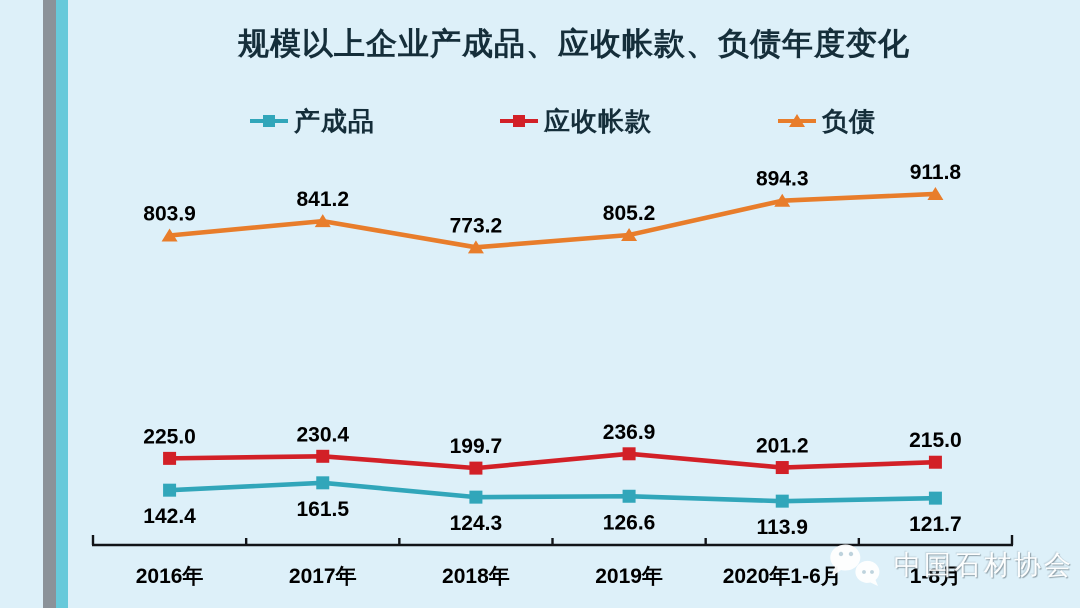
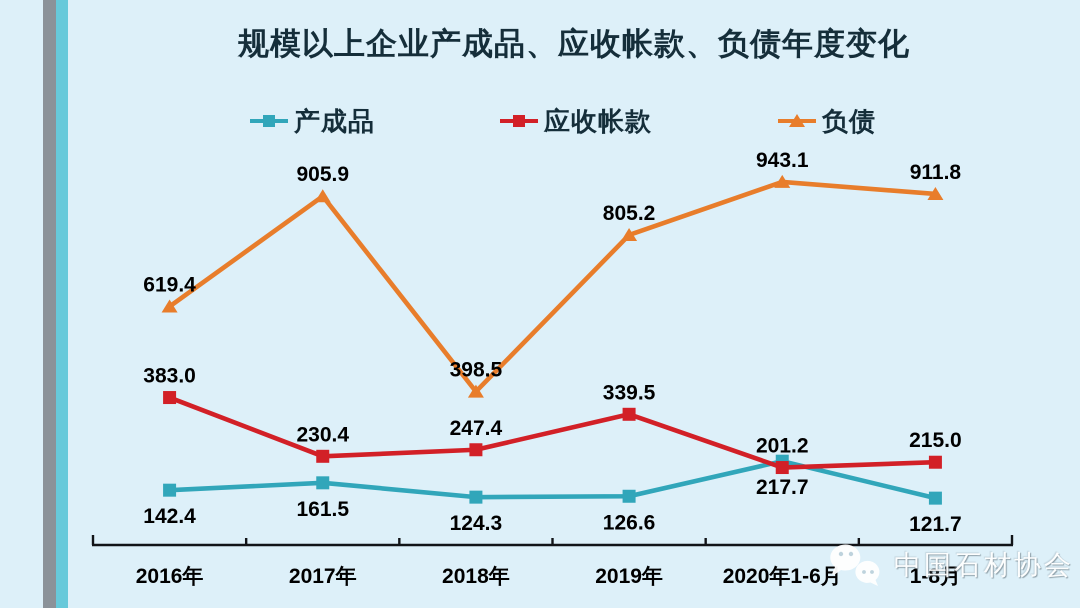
应收帐款/2016年: 225.0 -> 383.0
负债/2016年: 803.9 -> 619.4
负债/2017年: 841.2 -> 905.9
应收帐款/2018年: 199.7 -> 247.4
负债/2018年: 773.2 -> 398.5
应收帐款/2019年: 236.9 -> 339.5
产成品/2020年1-6月: 113.9 -> 217.7
负债/2020年1-6月: 894.3 -> 943.1
